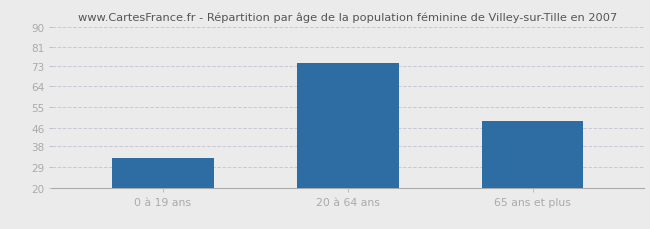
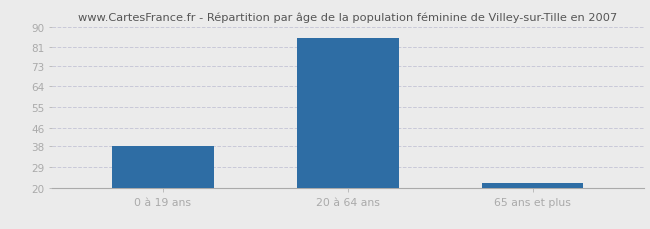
0 à 19 ans: 33 -> 38
20 à 64 ans: 74 -> 85
65 ans et plus: 49 -> 22
